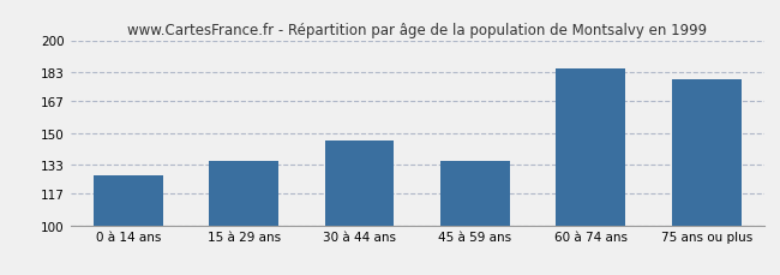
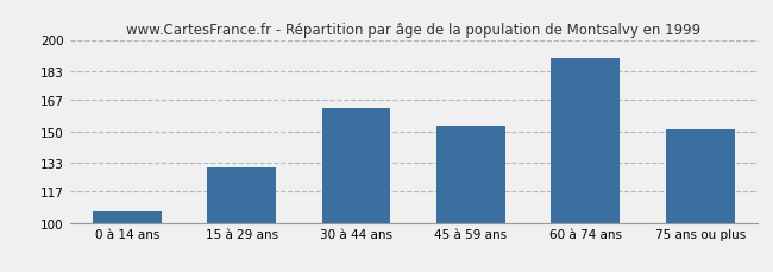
0 à 14 ans: 127 -> 106
15 à 29 ans: 135 -> 130
30 à 44 ans: 146 -> 163
45 à 59 ans: 135 -> 153
60 à 74 ans: 185 -> 190
75 ans ou plus: 179 -> 151
